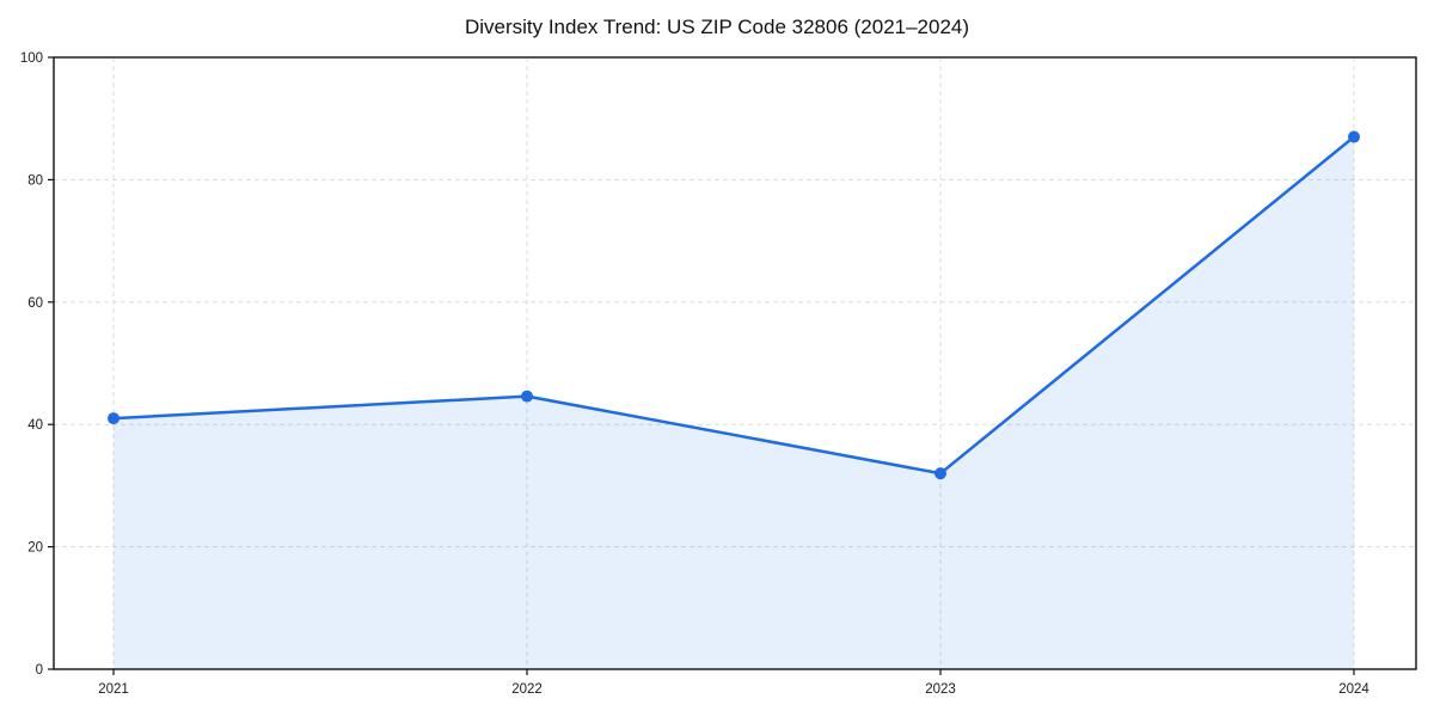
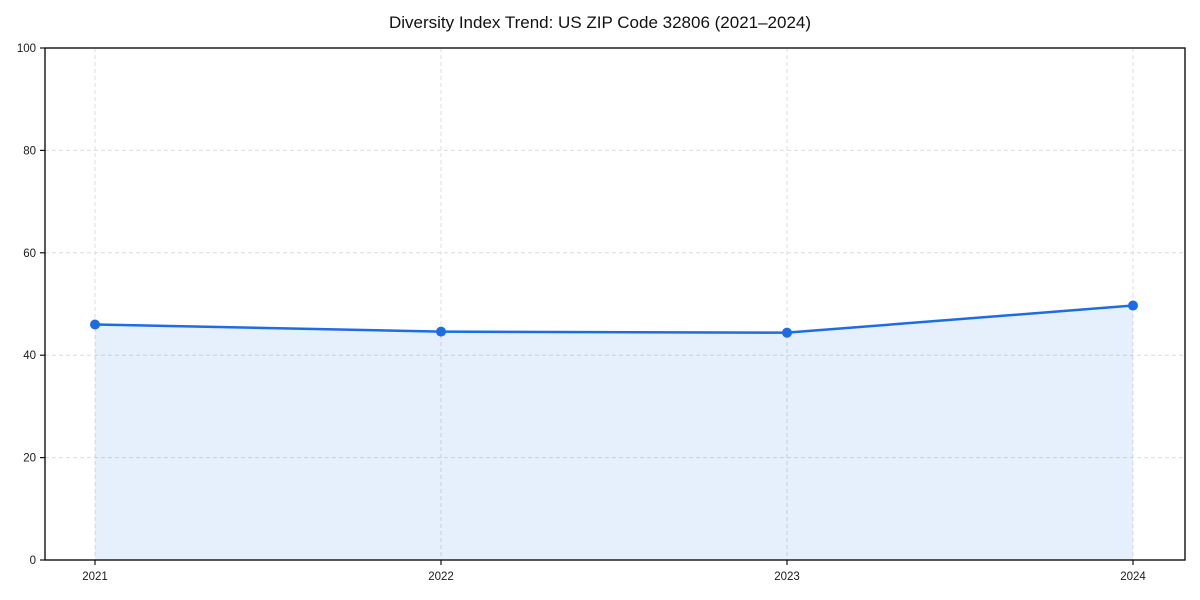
2021: 41 -> 46
2023: 32 -> 44
2024: 87 -> 50
